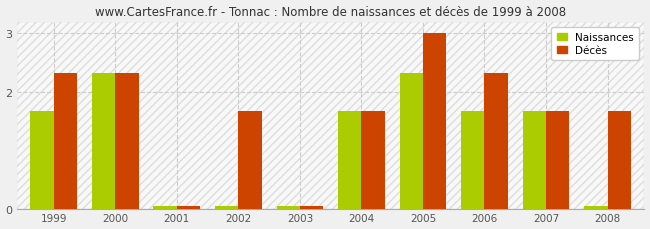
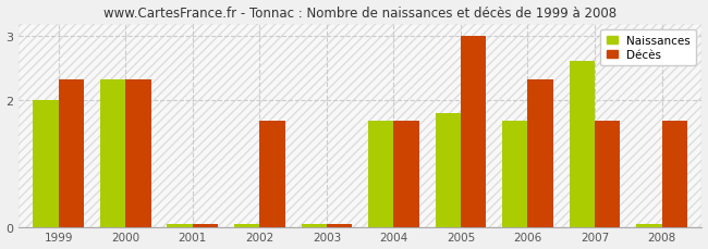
Naissances/1999: 1.67 -> 2.00
Naissances/2005: 2.33 -> 1.80
Naissances/2007: 1.67 -> 2.62
